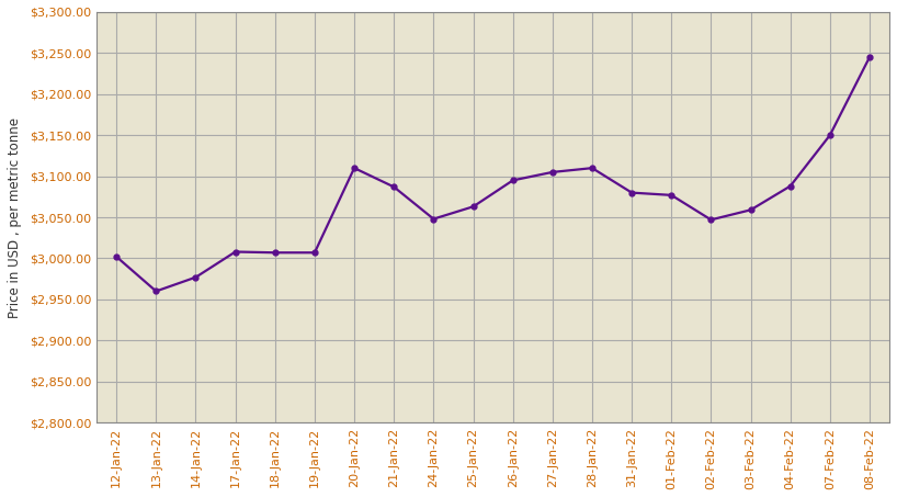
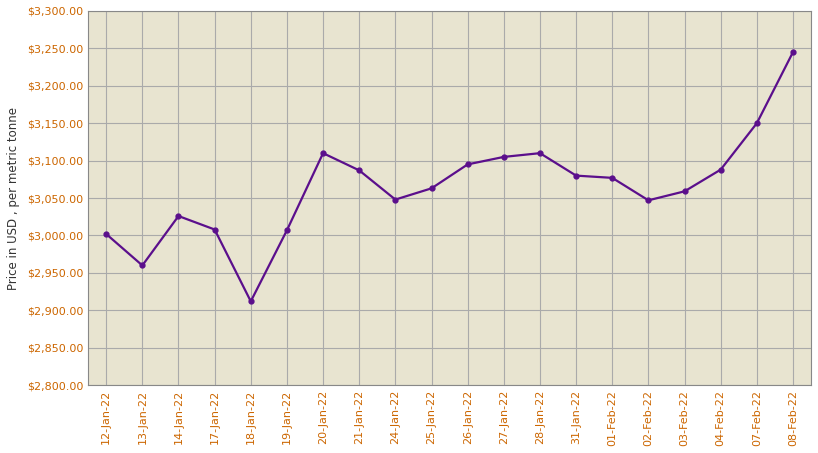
14-Jan-22: $2,977 -> $3,026
18-Jan-22: $3,007 -> $2,912
